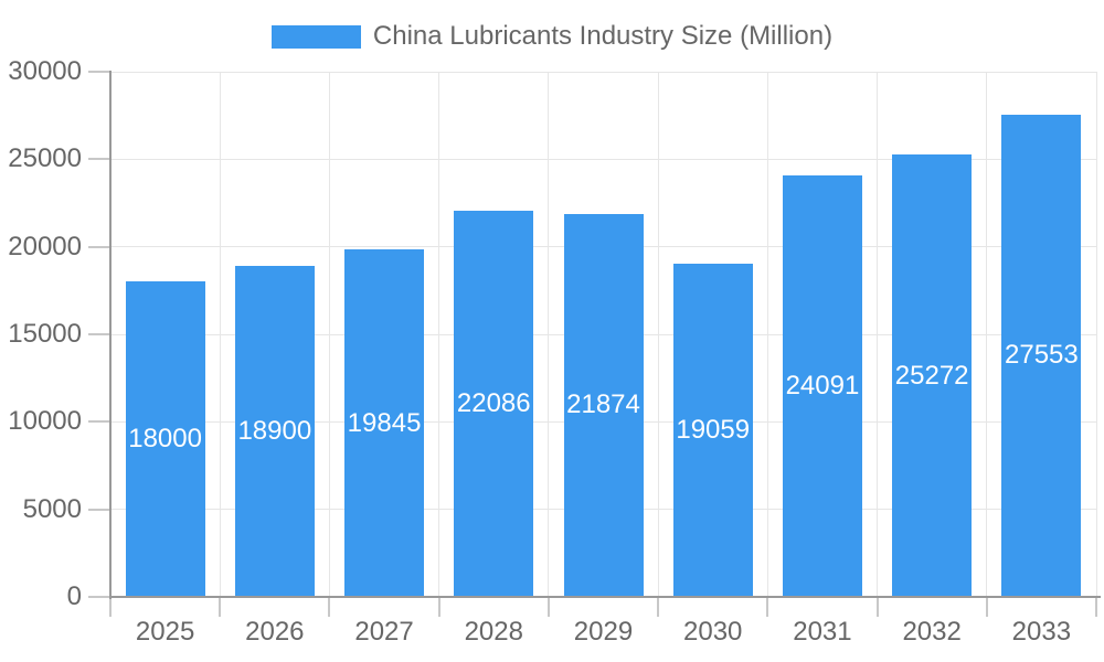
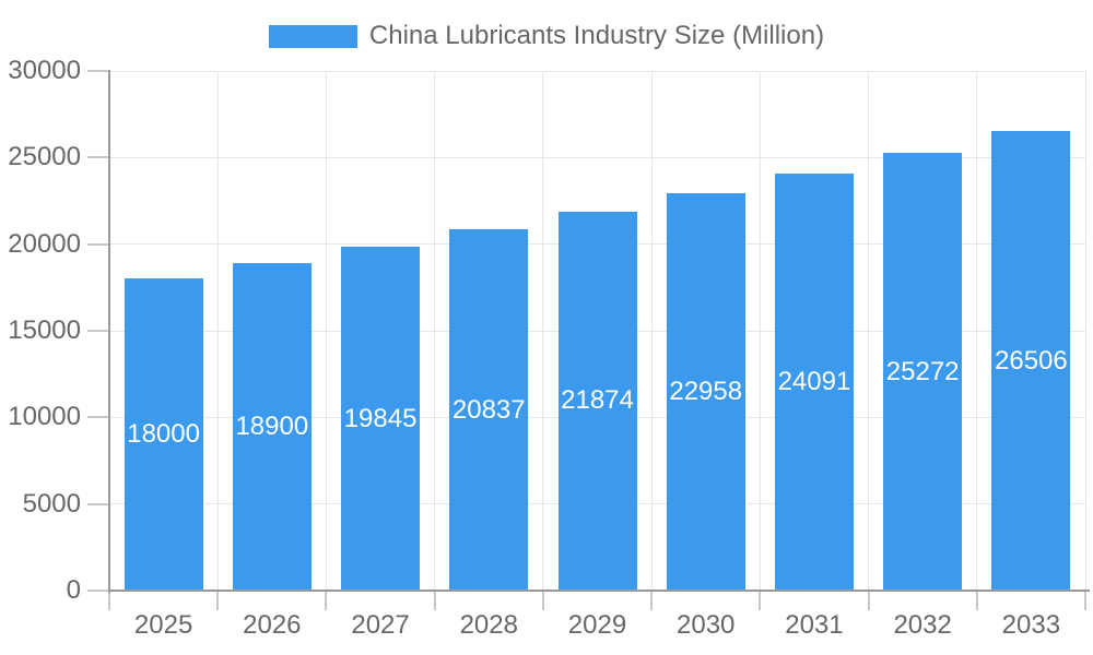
2028: 22086 -> 20837
2030: 19059 -> 22958
2033: 27553 -> 26506
